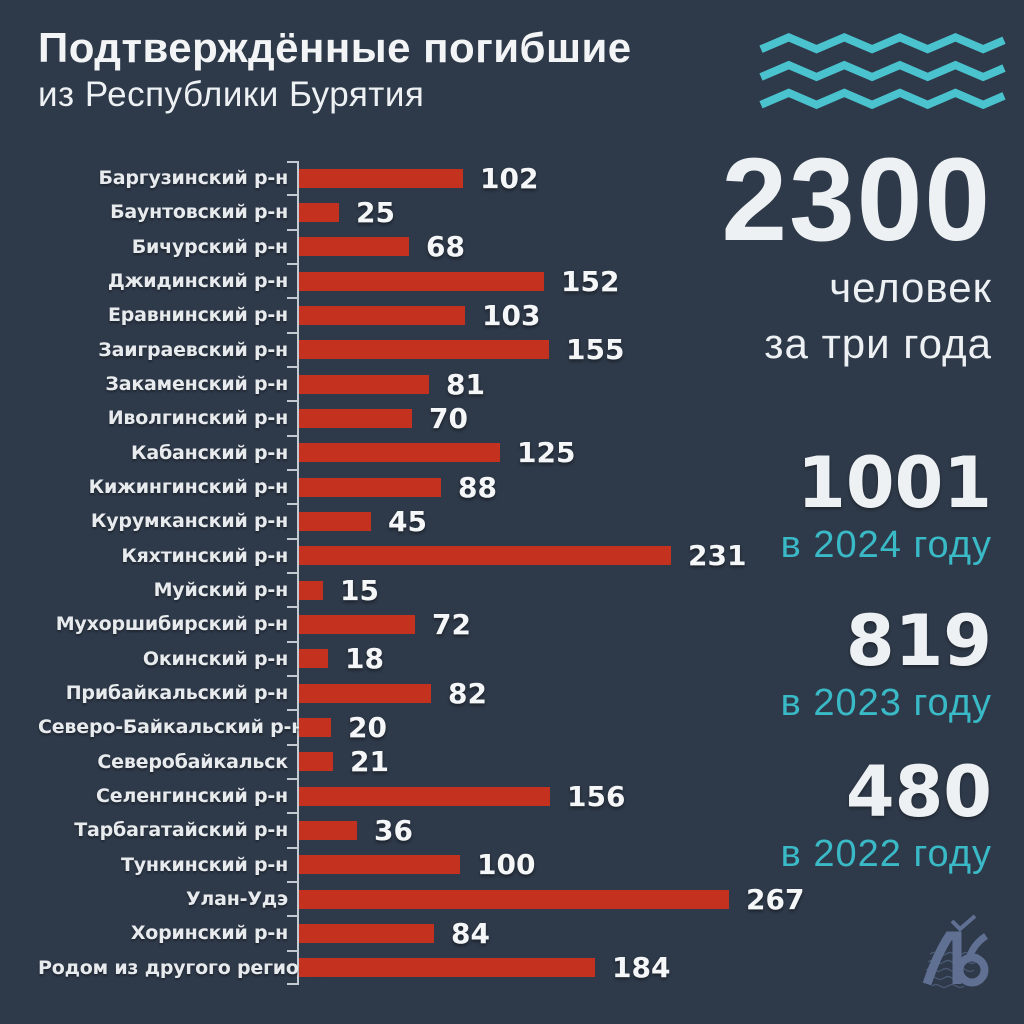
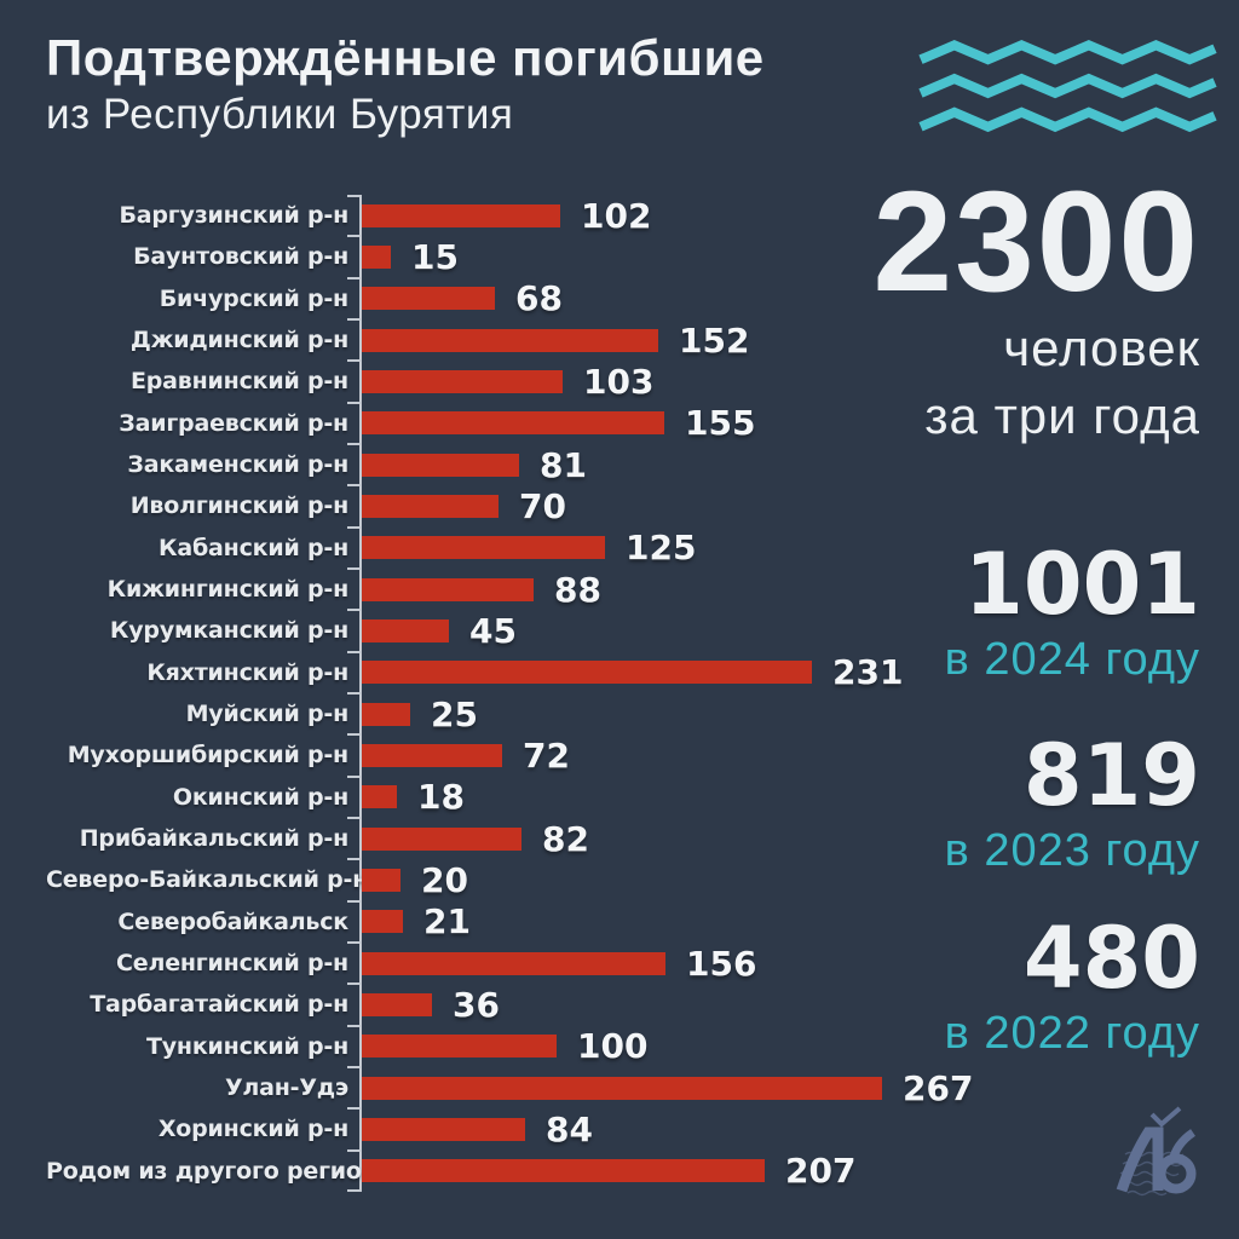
Баунтовский р-н: 25 -> 15
Муйский р-н: 15 -> 25
Родом из другого региона: 184 -> 207
